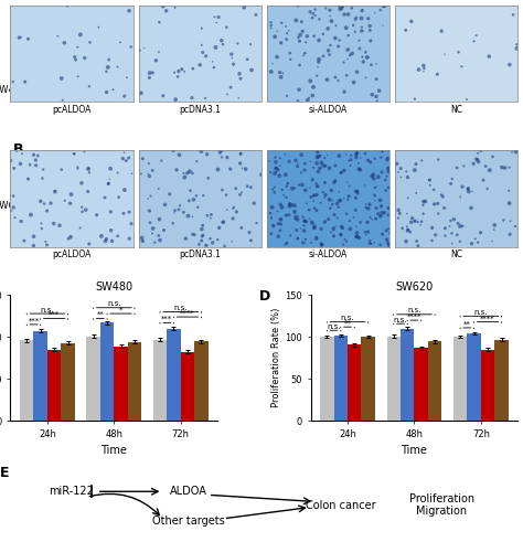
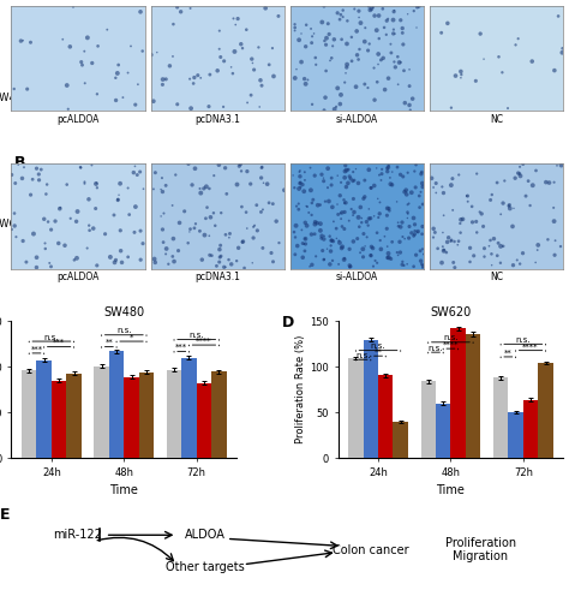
SW620/NC/24h: 100 -> 110
SW620/si-ALDOA/24h: 102 -> 130
SW620/pcDNA3.1/24h: 100 -> 40
SW620/NC/48h: 101 -> 84
SW620/si-ALDOA/48h: 110 -> 60
SW620/pcALDOA/48h: 87 -> 142
SW620/pcDNA3.1/48h: 95 -> 136
SW620/NC/72h: 100 -> 88
SW620/si-ALDOA/72h: 104 -> 50
SW620/pcALDOA/72h: 85 -> 64
SW620/pcDNA3.1/72h: 97 -> 104
